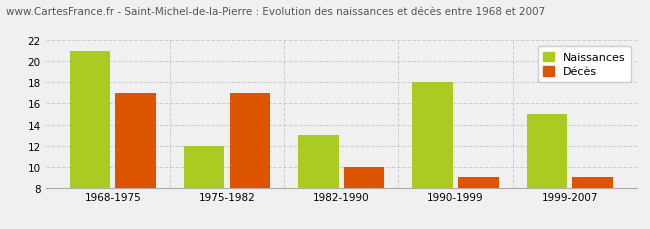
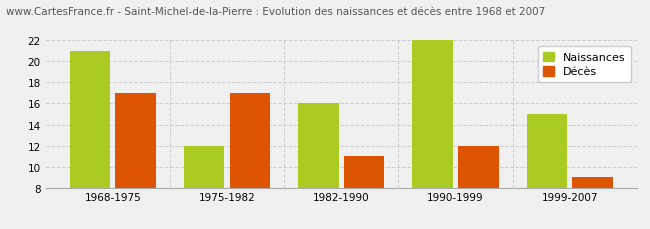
Naissances/1982-1990: 13 -> 16
Décès/1982-1990: 10 -> 11
Naissances/1990-1999: 18 -> 22
Décès/1990-1999: 9 -> 12
